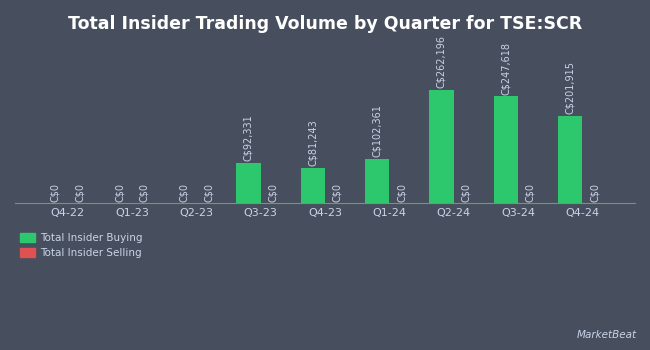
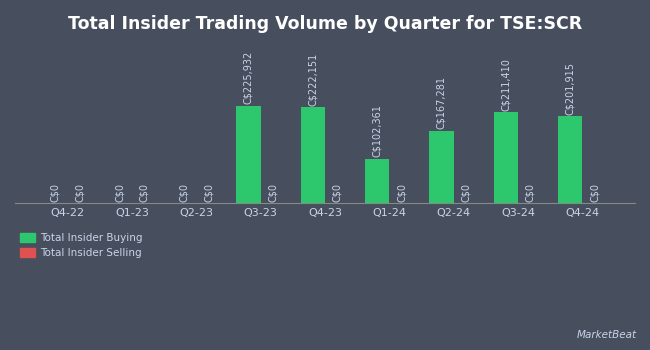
Total Insider Buying/Q3-23: C$92,331 -> C$225,932
Total Insider Buying/Q4-23: C$81,243 -> C$222,151
Total Insider Buying/Q2-24: C$262,196 -> C$167,281
Total Insider Buying/Q3-24: C$247,618 -> C$211,410
